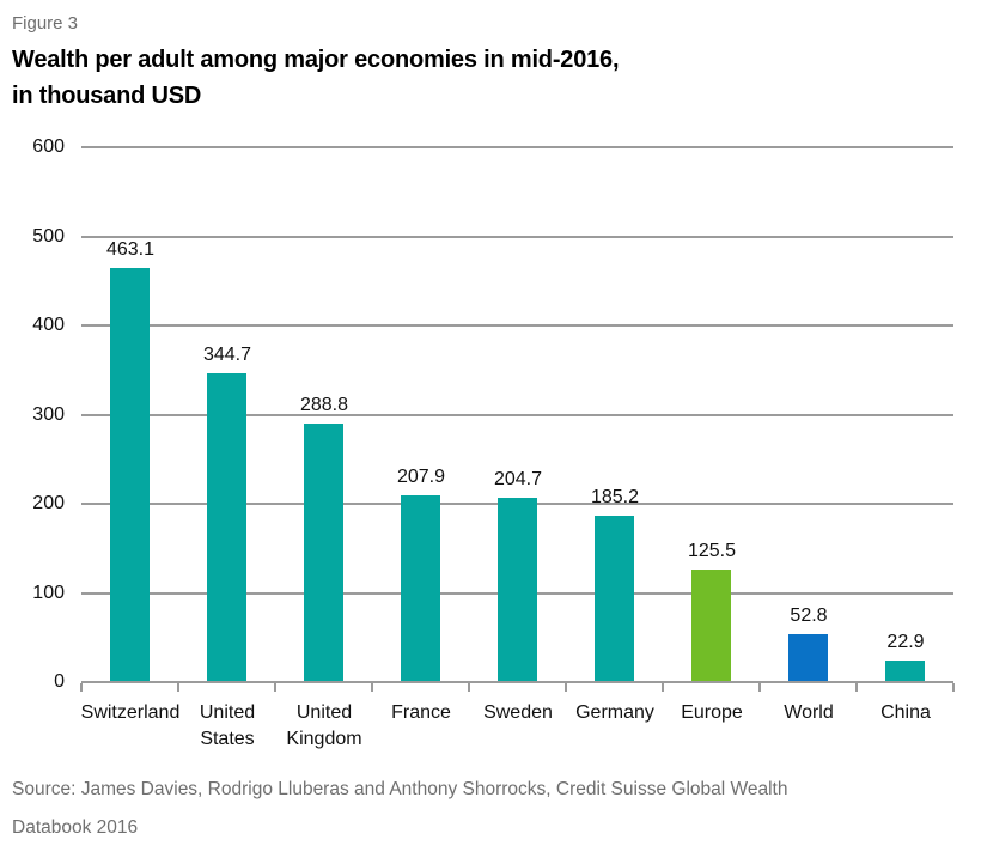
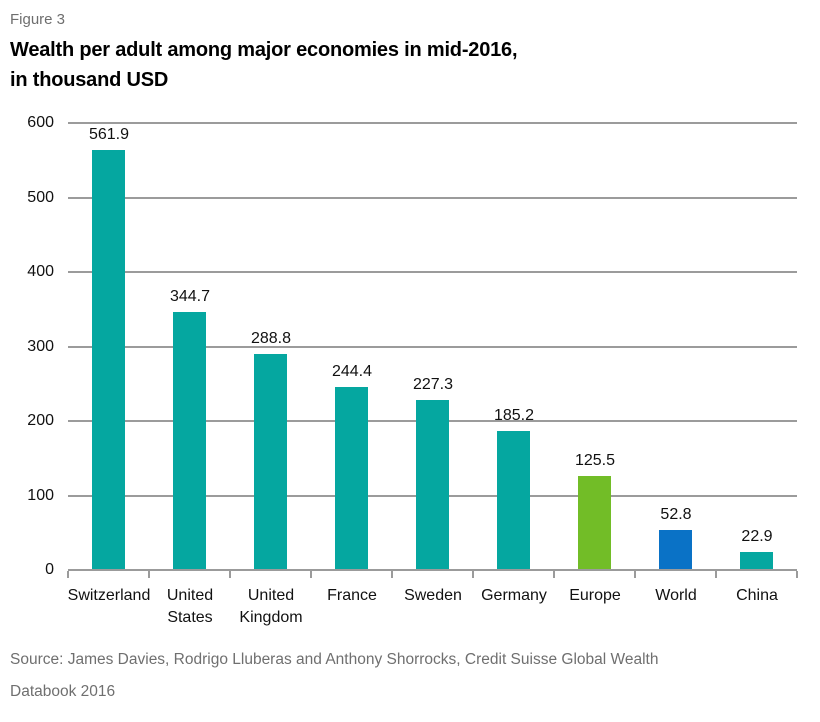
Switzerland: 463.1 -> 561.9
France: 207.9 -> 244.4
Sweden: 204.7 -> 227.3
